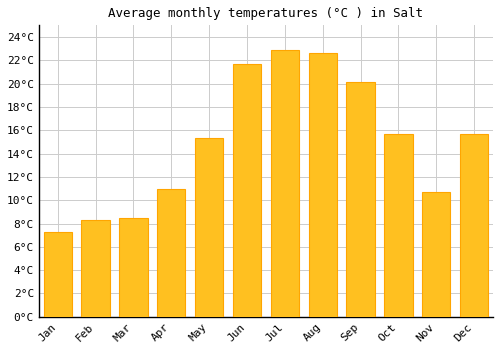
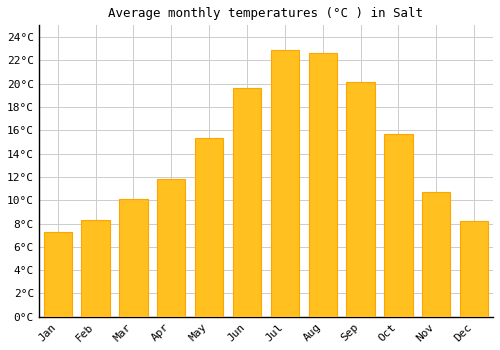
Mar: 8.5°C -> 10.1°C
Apr: 11.0°C -> 11.8°C
Jun: 21.7°C -> 19.6°C
Dec: 15.7°C -> 8.2°C
